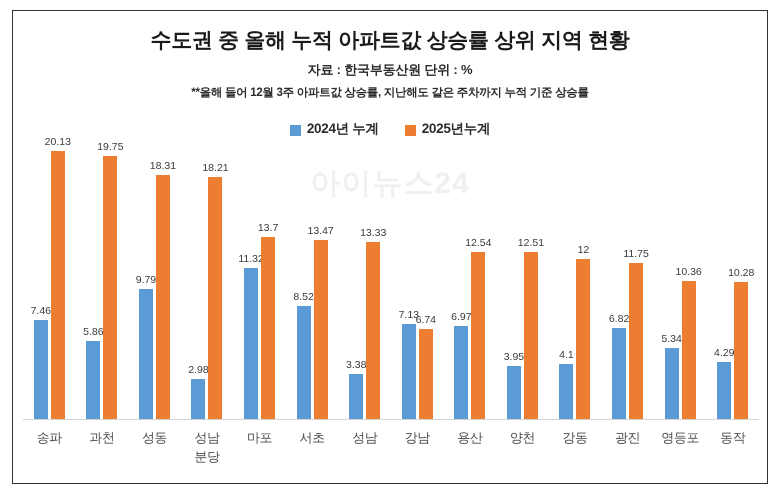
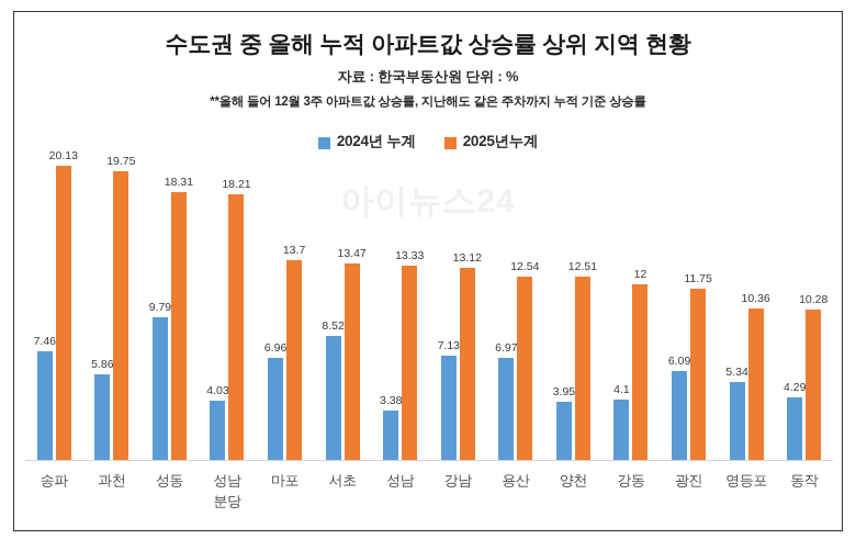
2024년 누계/성남 분당: 2.98 -> 4.03
2024년 누계/마포: 11.32 -> 6.96
2025년누계/강남: 6.74 -> 13.12
2024년 누계/광진: 6.82 -> 6.09
